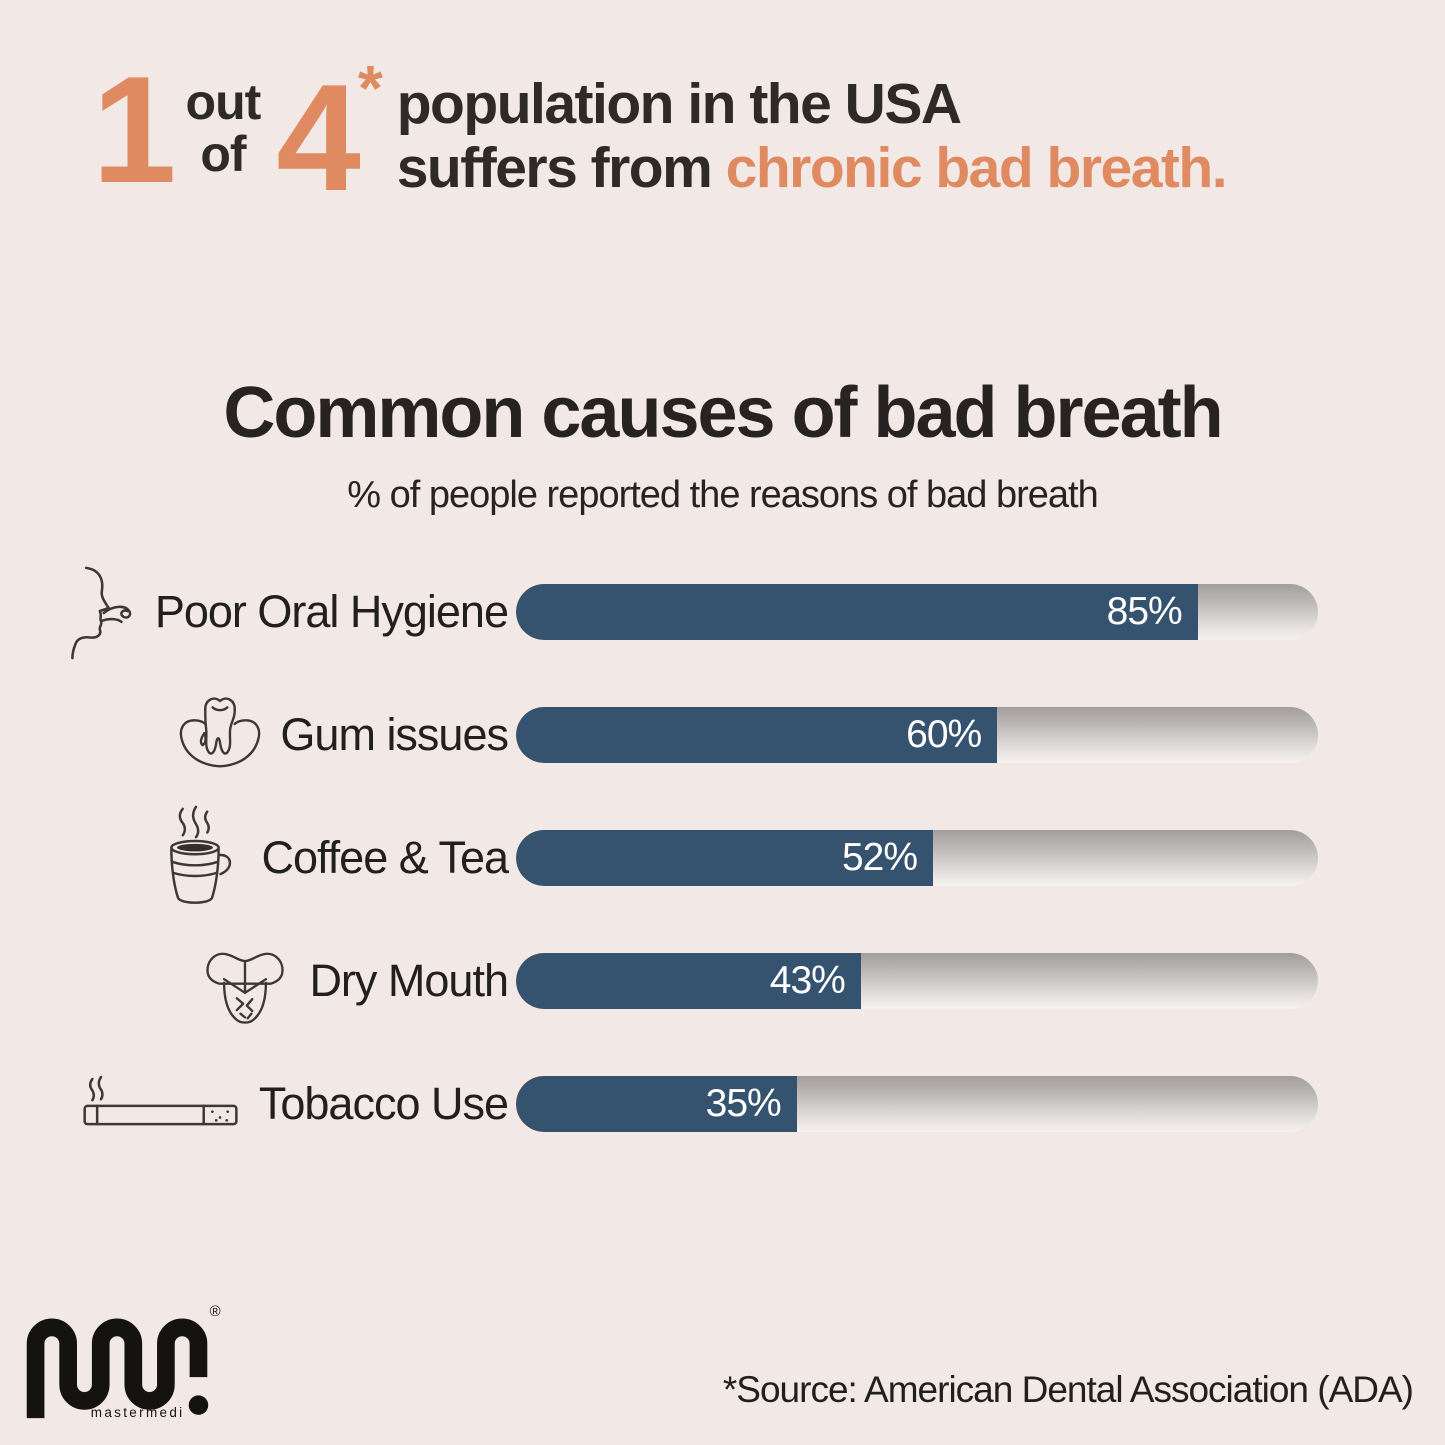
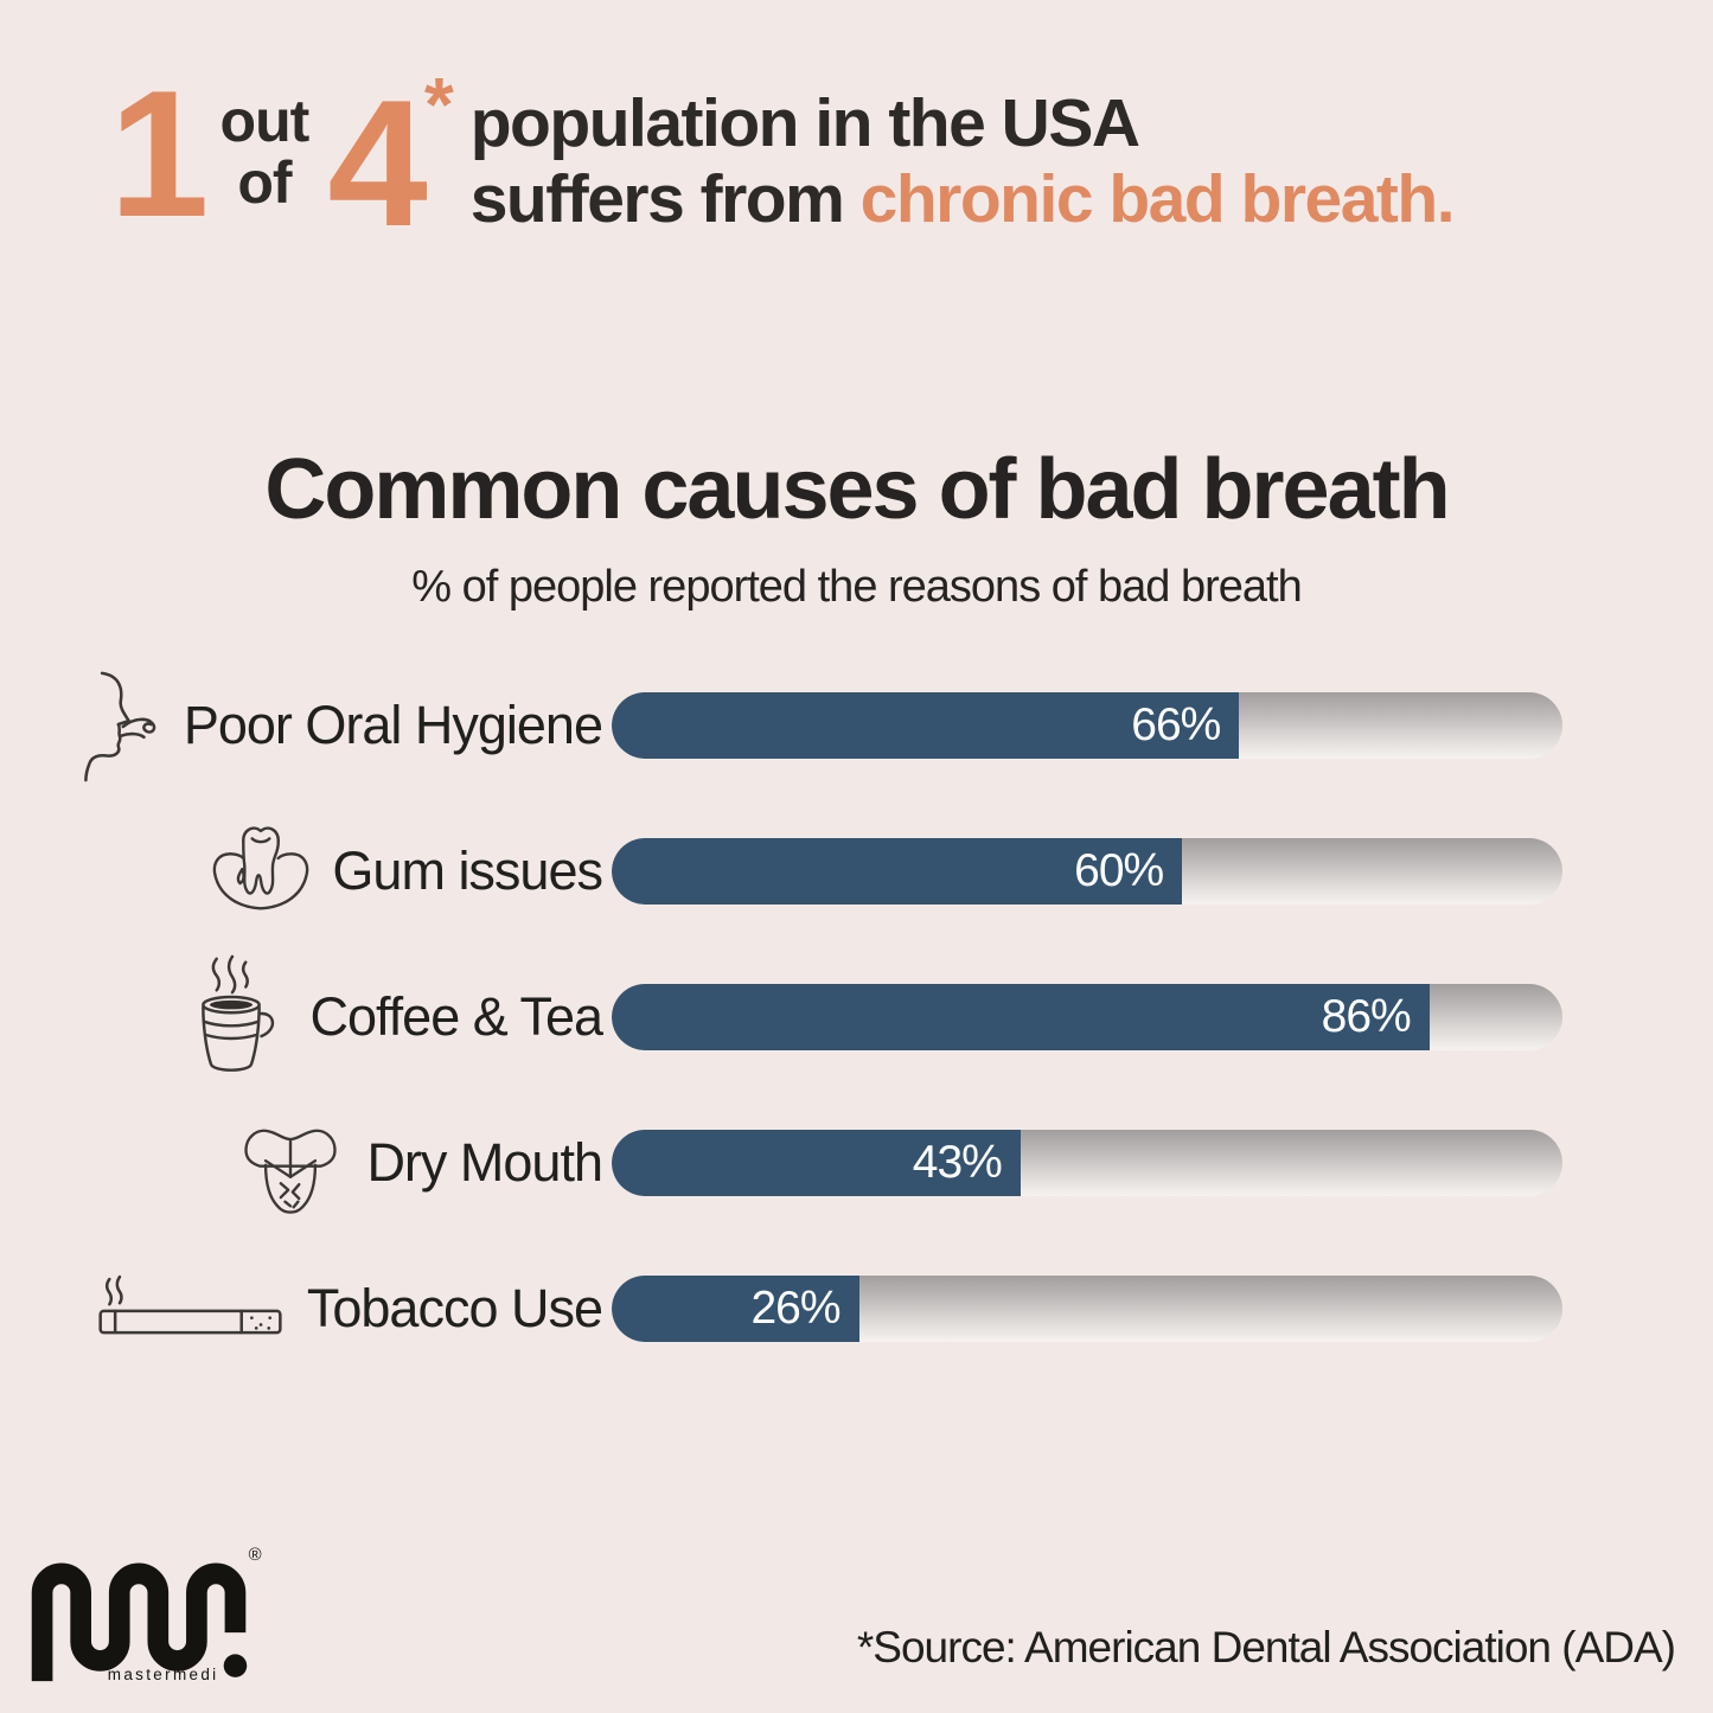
Poor Oral Hygiene: 85% -> 66%
Coffee & Tea: 52% -> 86%
Tobacco Use: 35% -> 26%
